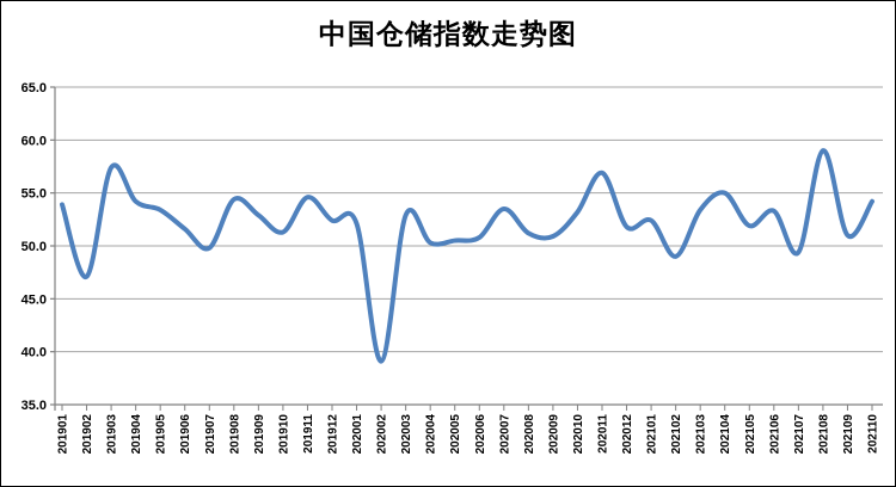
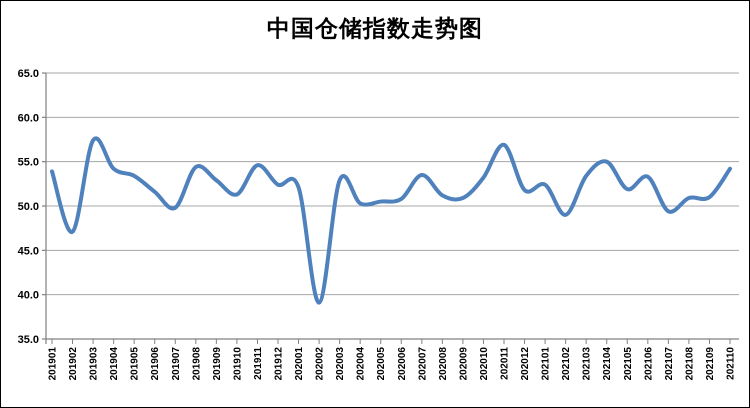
202108: 59 -> 51
